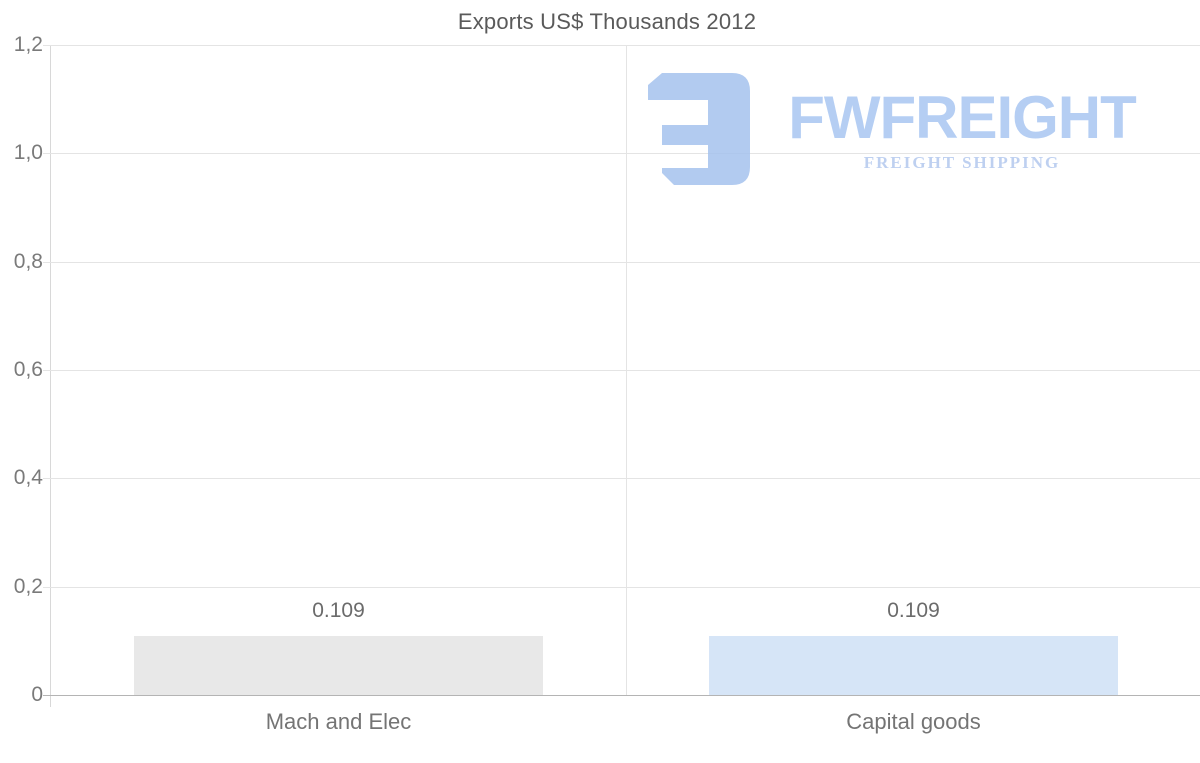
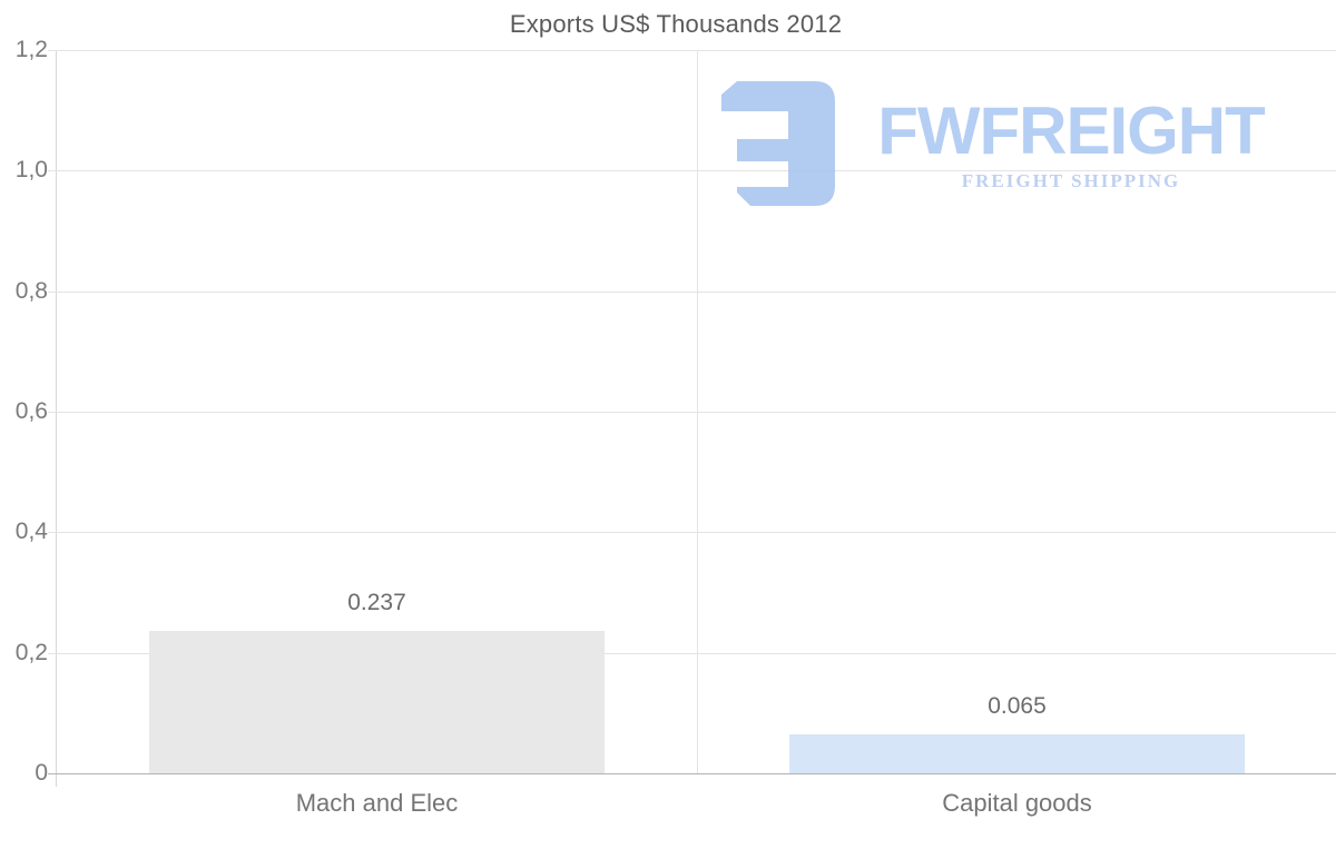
Mach and Elec: 0.109 -> 0.237
Capital goods: 0.109 -> 0.065
